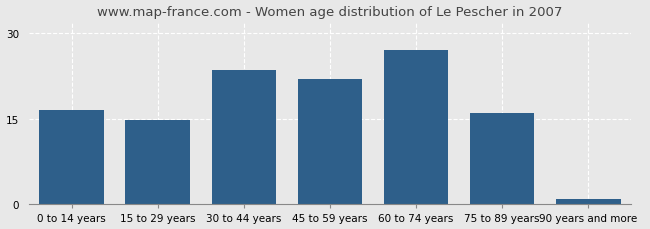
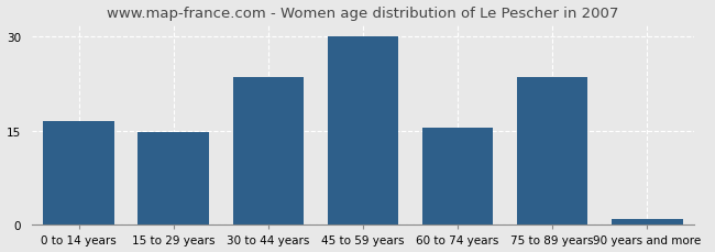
45 to 59 years: 22.0 -> 30.0
60 to 74 years: 27.0 -> 15.5
75 to 89 years: 16.0 -> 23.5
